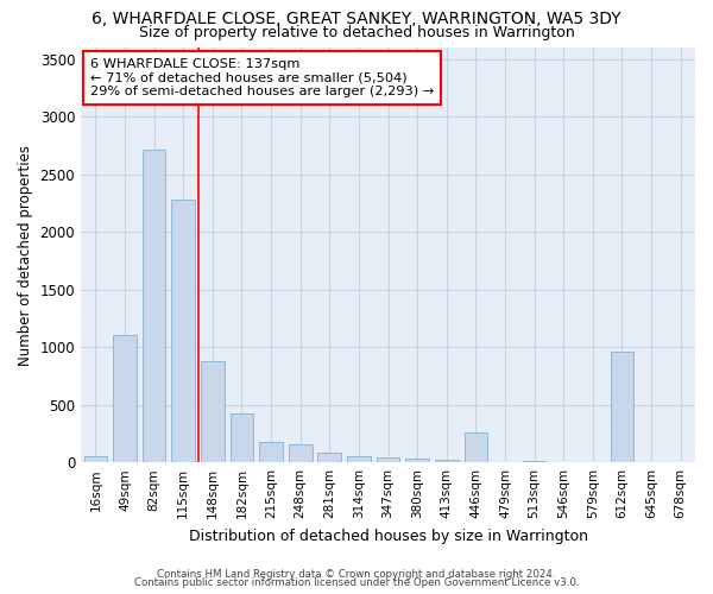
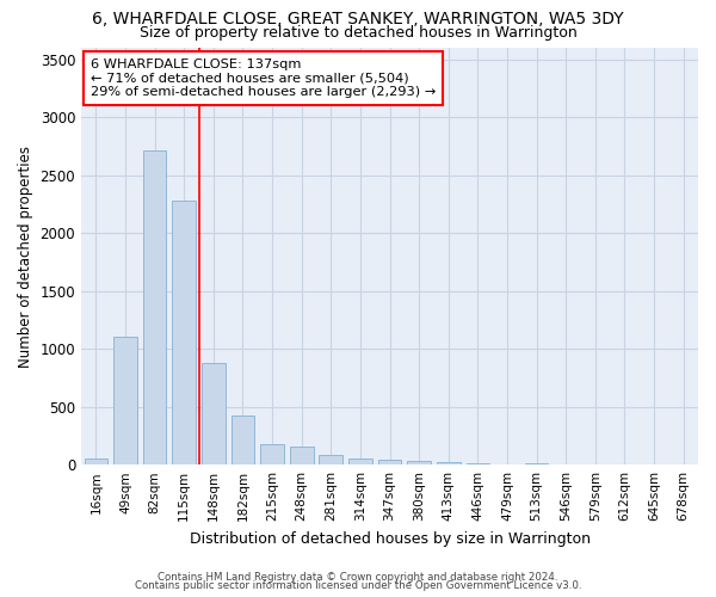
446sqm: 260 -> 20
612sqm: 960 -> 0
